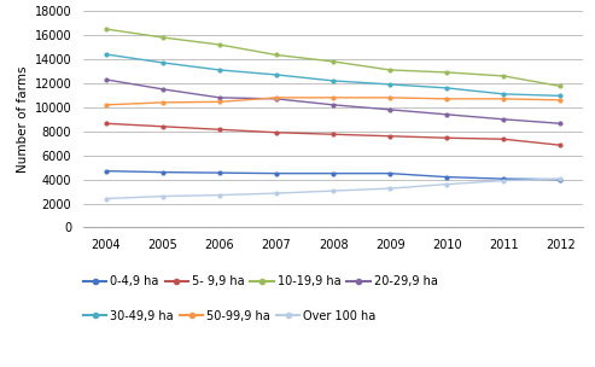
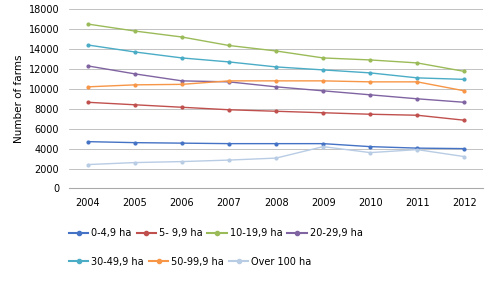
Over 100 ha/2009: 3200 -> 4200
50-99,9 ha/2012: 10600 -> 9800
Over 100 ha/2012: 4000 -> 3200
